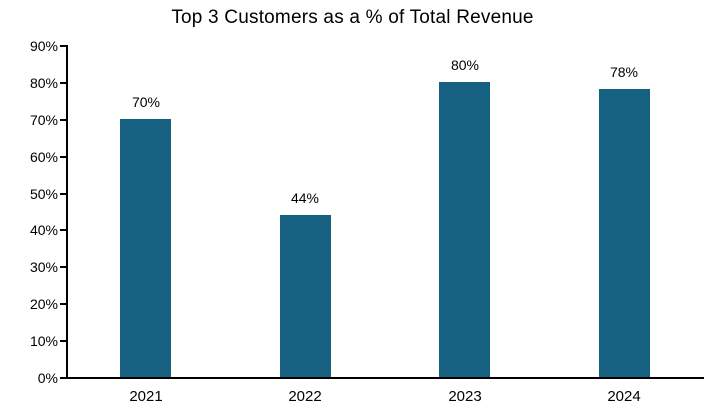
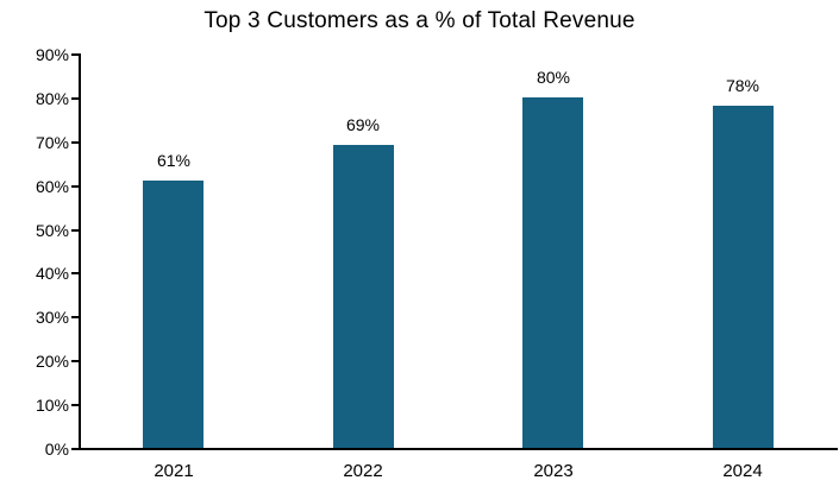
2021: 70% -> 61%
2022: 44% -> 69%
